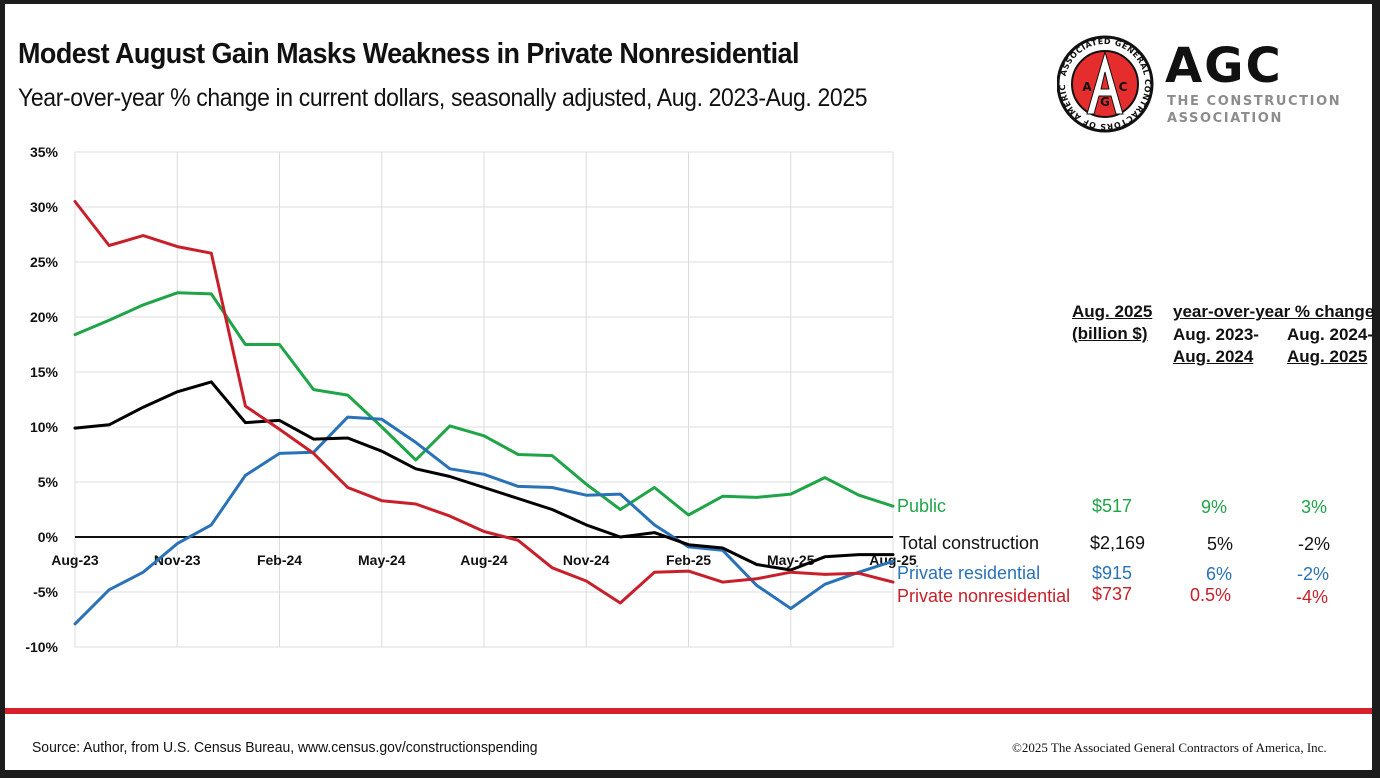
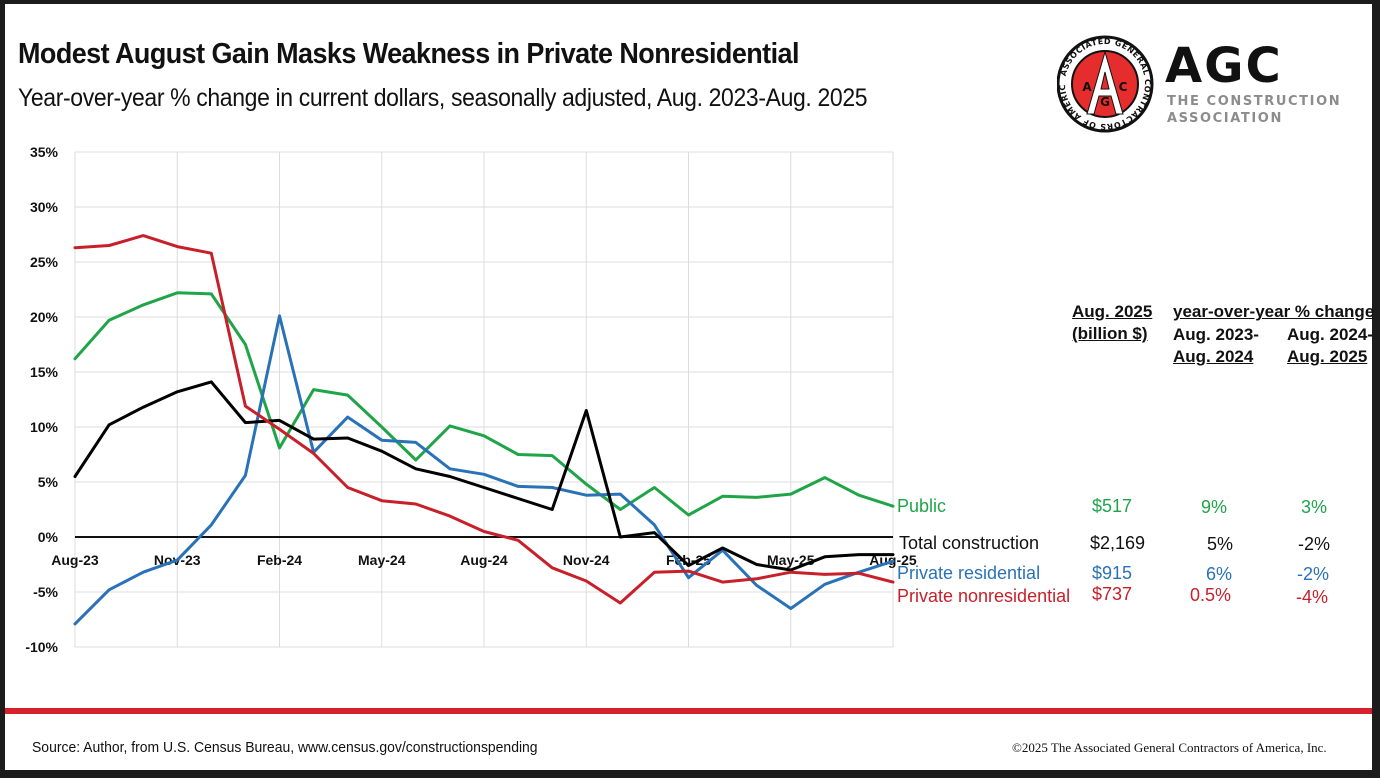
Public/Aug-23: 18.4% -> 16.2%
Total construction/Aug-23: 9.9% -> 5.5%
Private nonresidential/Aug-23: 30.5% -> 26.3%
Private residential/Nov-23: -0.6% -> -2.1%
Public/Feb-24: 17.5% -> 8.1%
Private residential/Feb-24: 7.6% -> 20.1%
Private residential/May-24: 10.7% -> 8.8%
Total construction/Nov-24: 1.1% -> 11.5%
Total construction/Feb-25: -0.7% -> -2.6%
Private residential/Feb-25: -0.9% -> -3.7%
